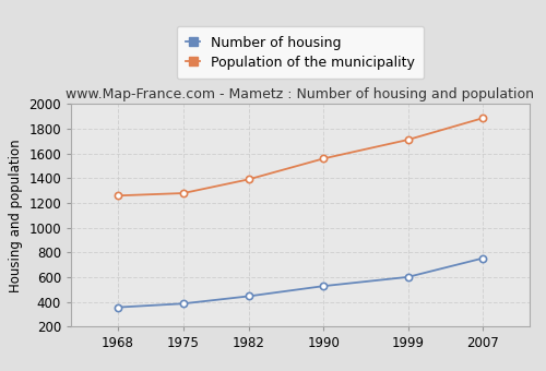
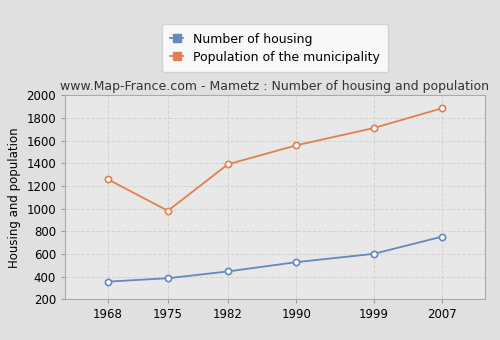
Population of the municipality/1975: 1280 -> 980
